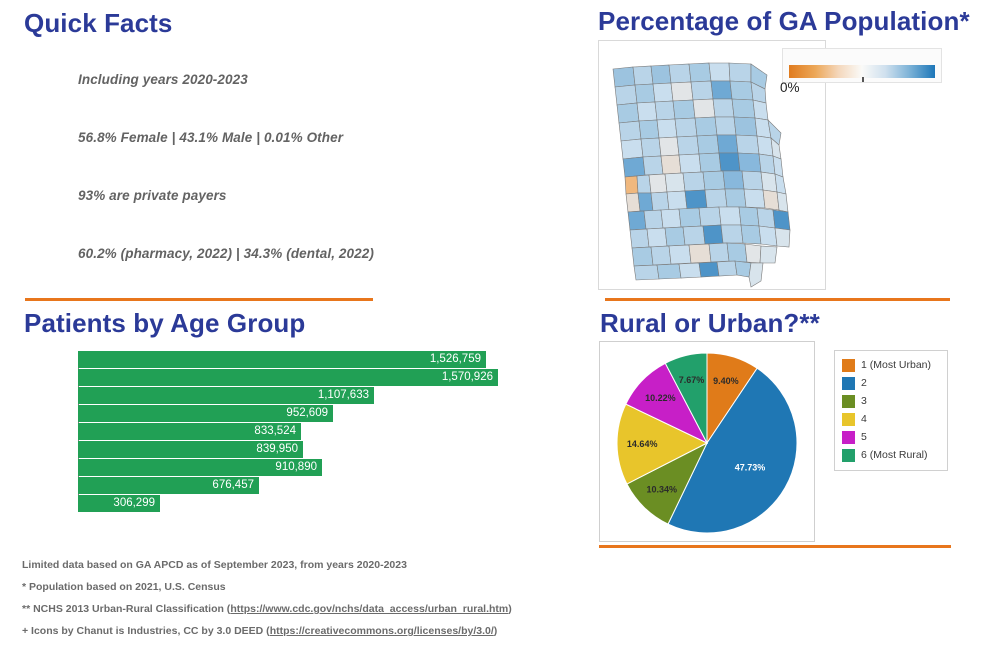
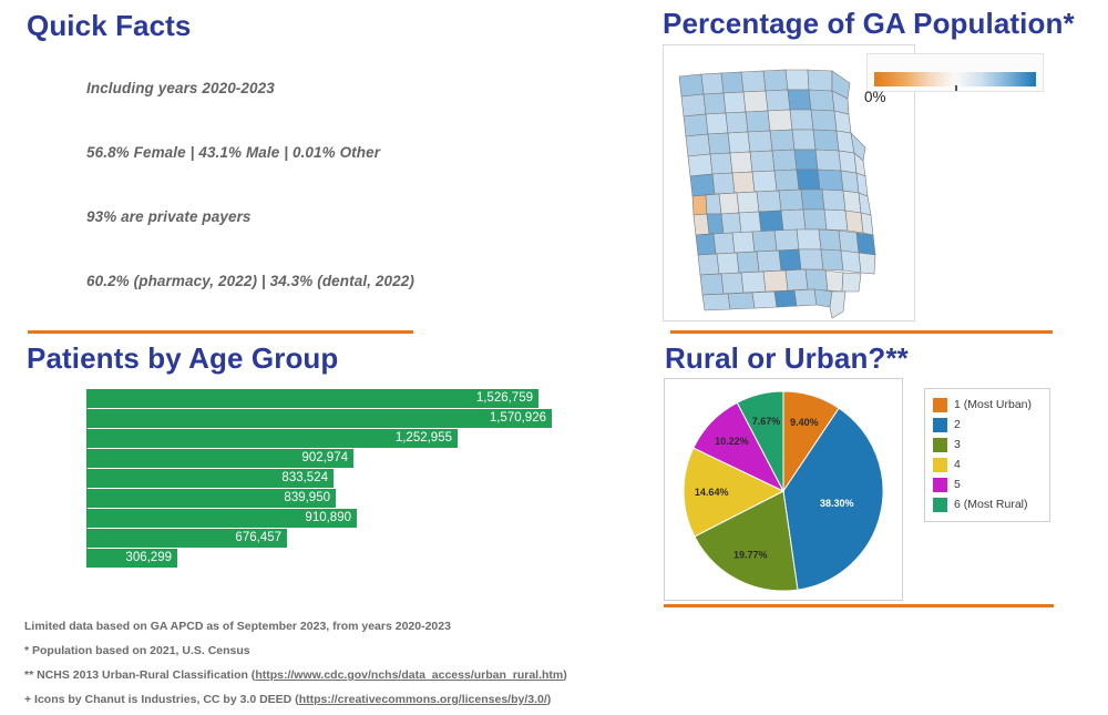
Patients by Age Group/3: 1,107,633 -> 1,252,955
Patients by Age Group/4: 952,609 -> 902,974
Rural or Urban?**/2: 47.73% -> 38.30%
Rural or Urban?**/3: 10.34% -> 19.77%
